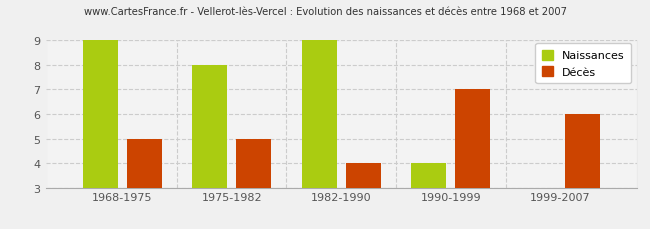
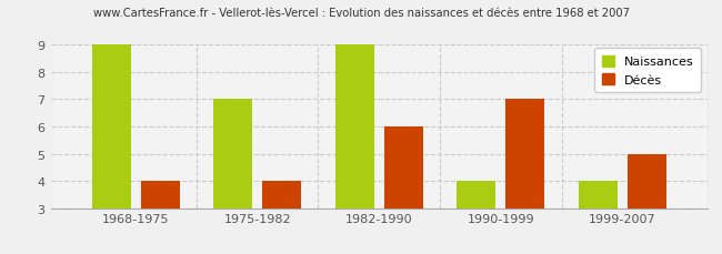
Décès/1968-1975: 5 -> 4
Naissances/1975-1982: 8 -> 7
Décès/1975-1982: 5 -> 4
Décès/1982-1990: 4 -> 6
Naissances/1999-2007: 3 -> 4
Décès/1999-2007: 6 -> 5
